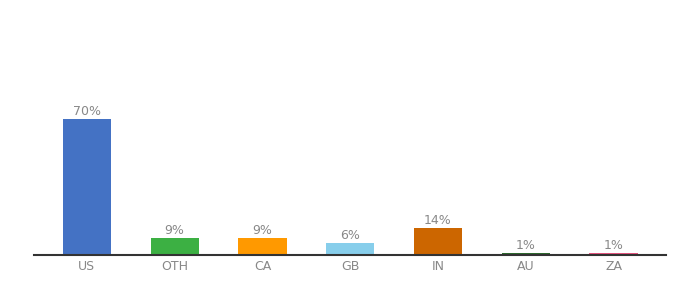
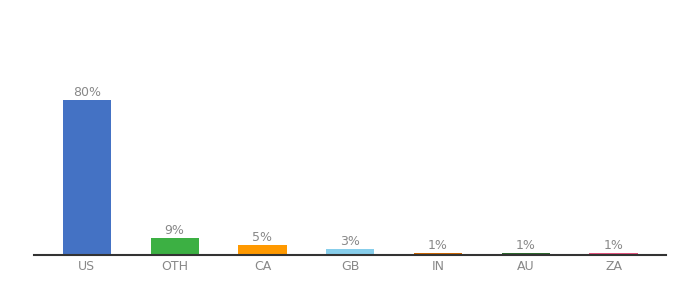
US: 70% -> 80%
CA: 9% -> 5%
GB: 6% -> 3%
IN: 14% -> 1%
